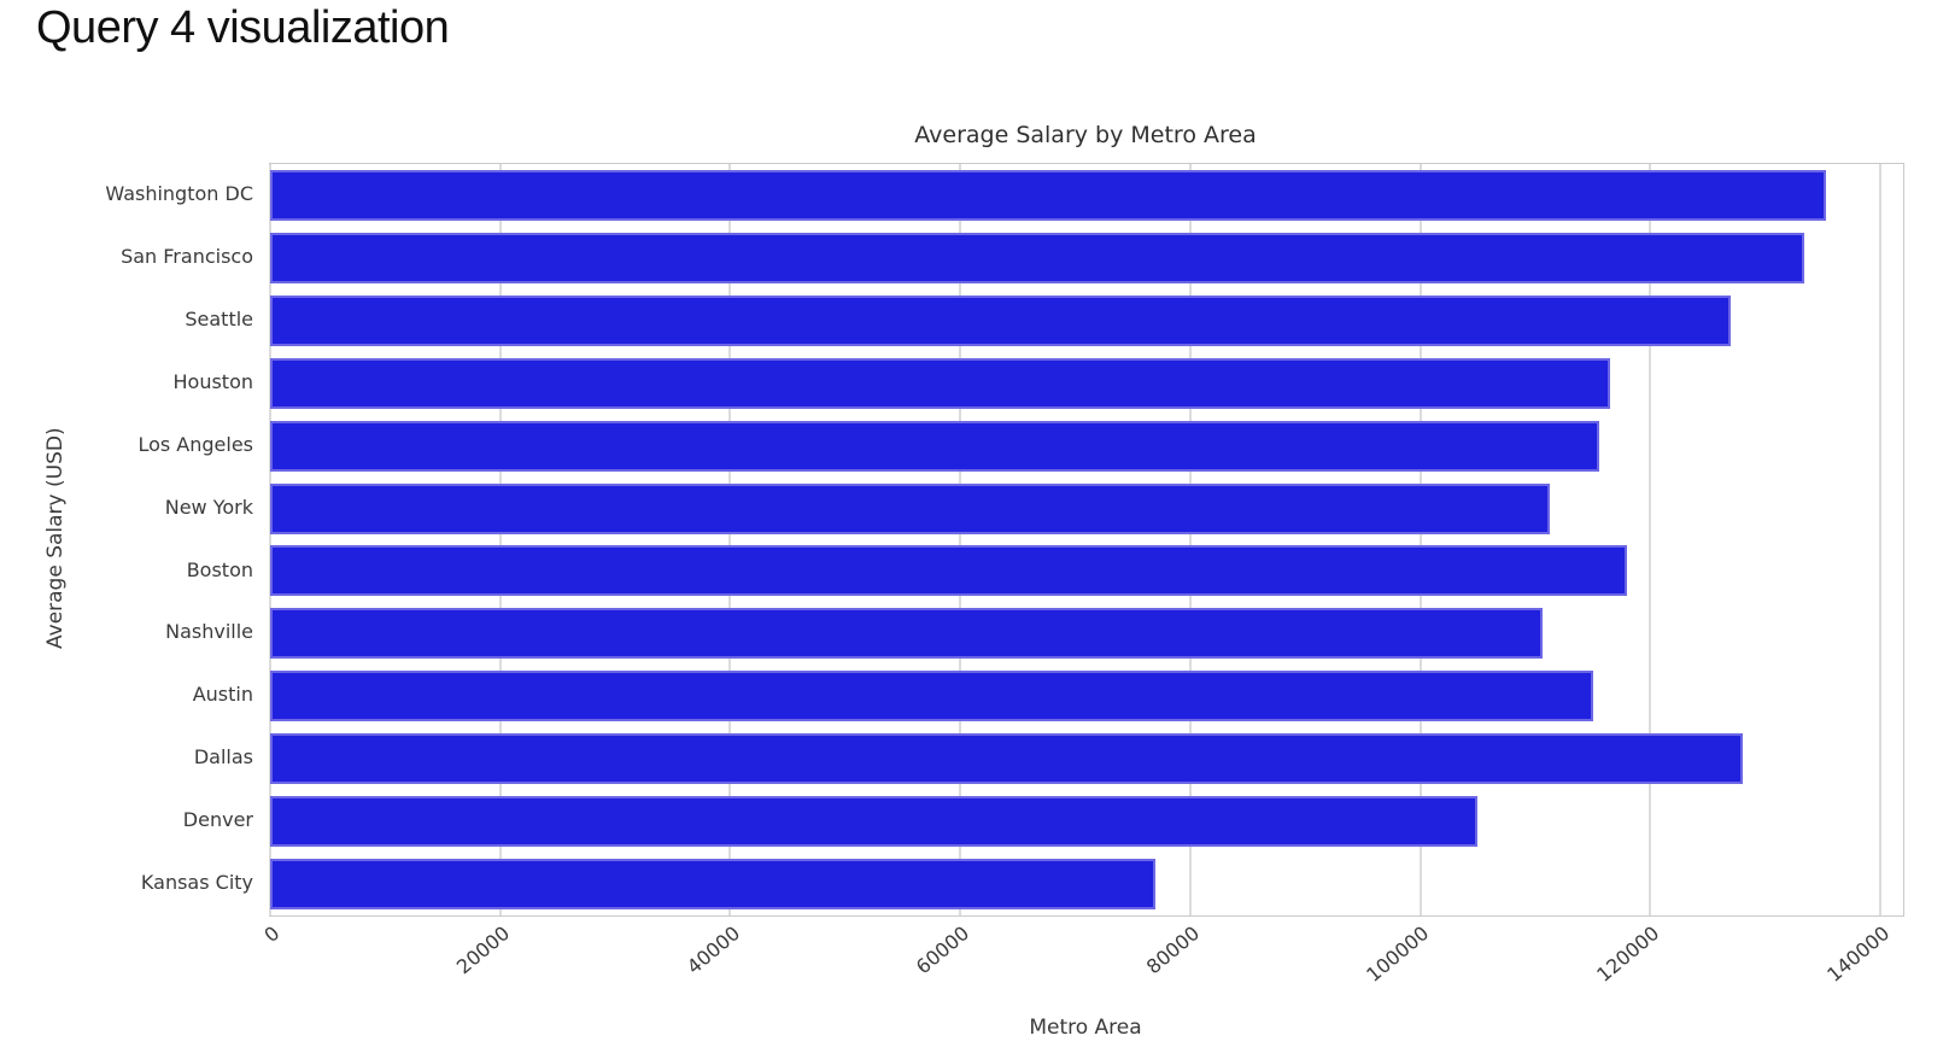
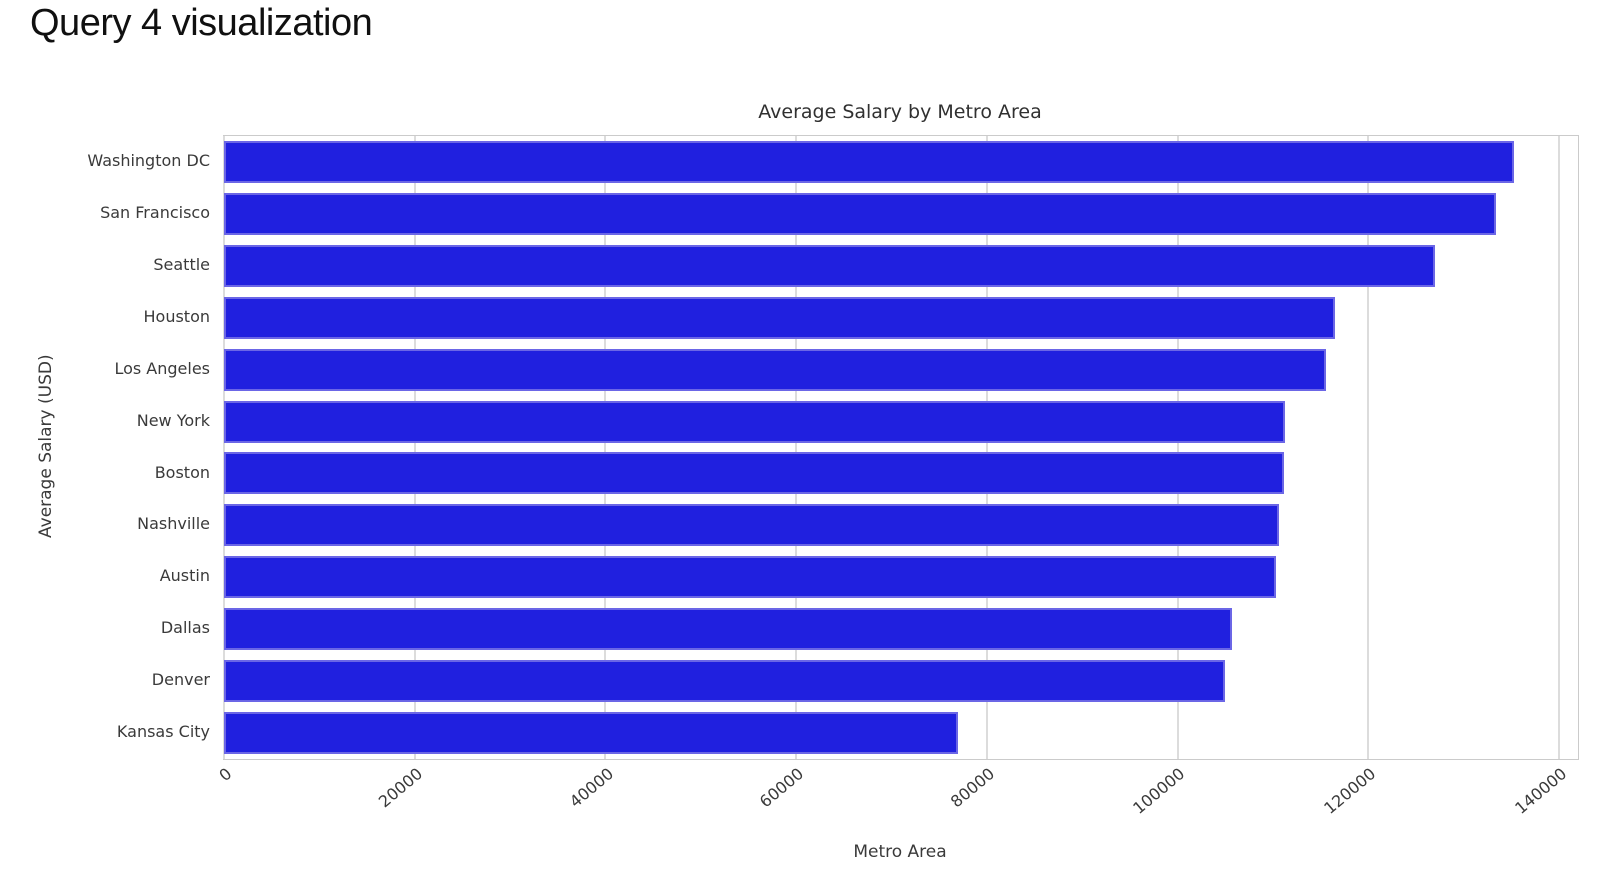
Boston: 118000 -> 111000
Austin: 115000 -> 110000
Dallas: 128000 -> 106000
